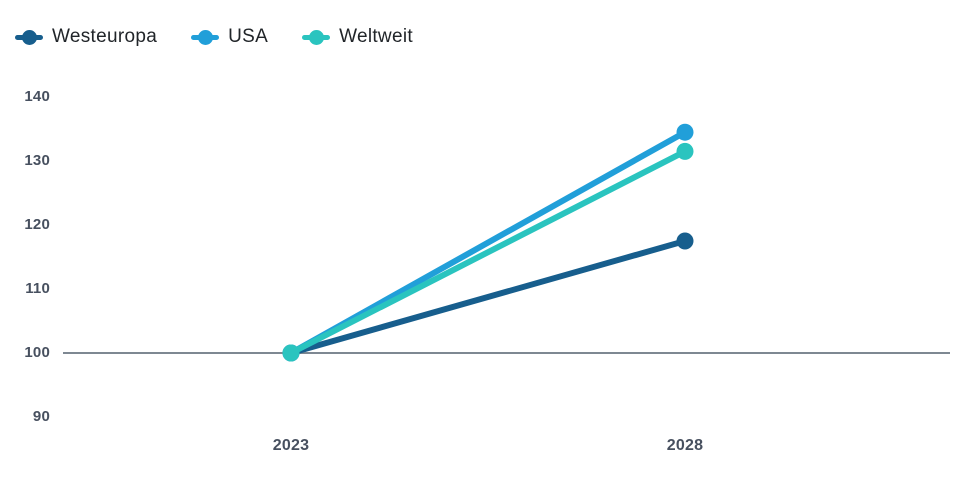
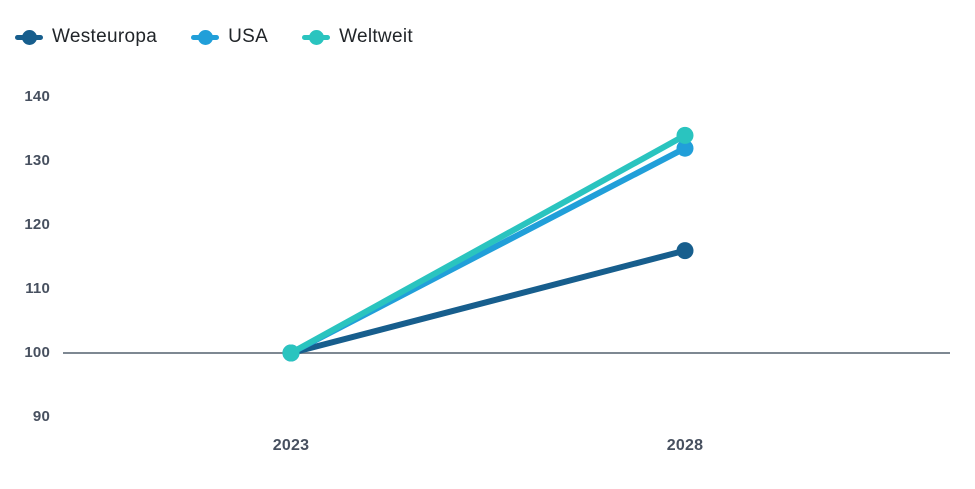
Westeuropa/2028: 118 -> 116
USA/2028: 134 -> 132
Weltweit/2028: 132 -> 134
